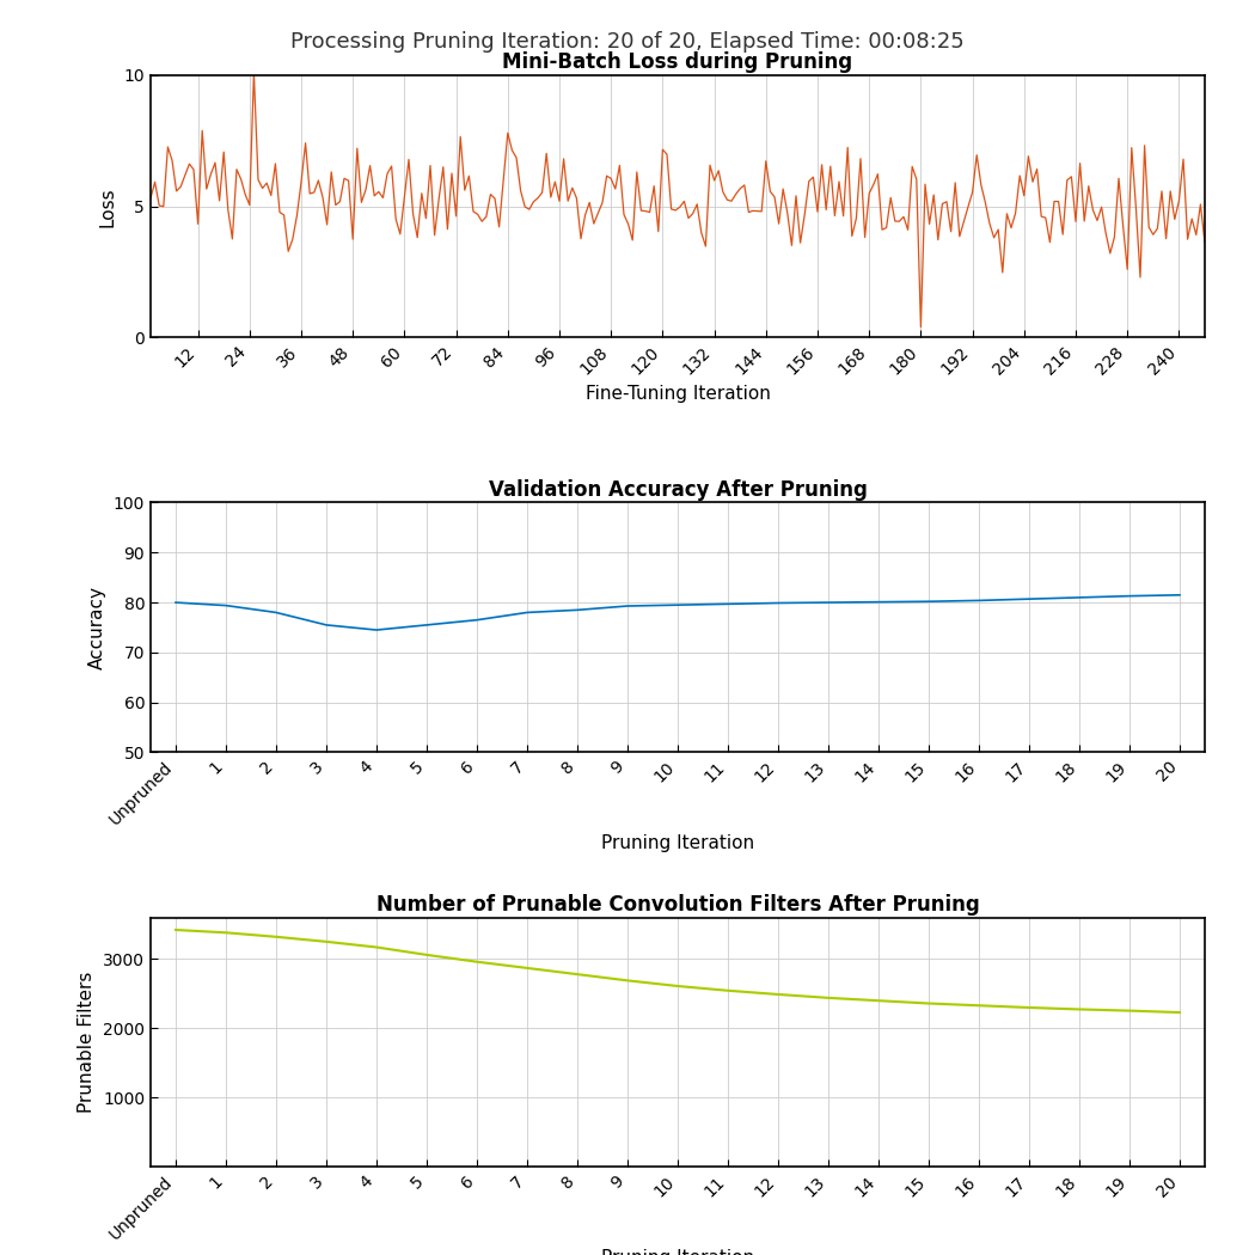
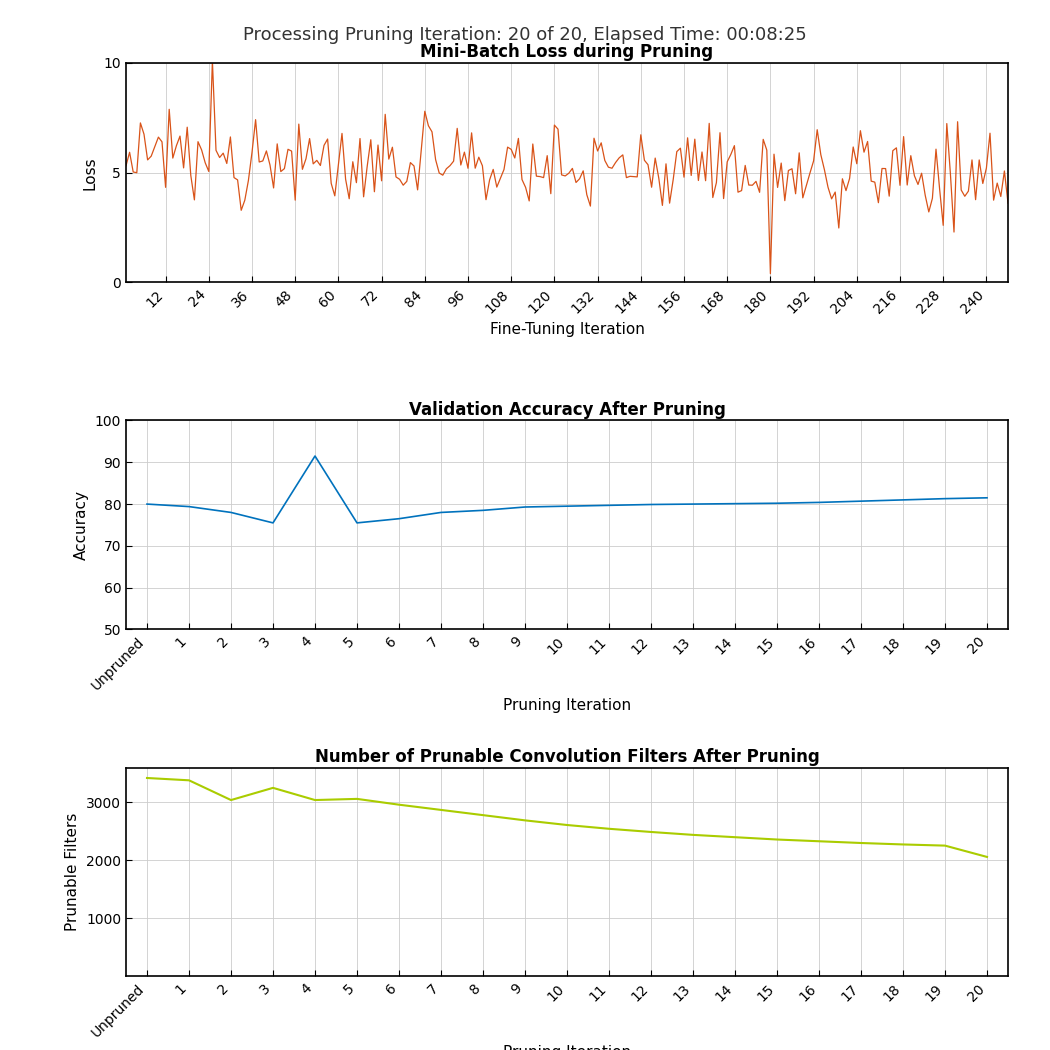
Validation Accuracy After Pruning/4: 74.5 -> 91.5
Number of Prunable Convolution Filters After Pruning/2: 3320 -> 3040
Number of Prunable Convolution Filters After Pruning/4: 3170 -> 3040
Number of Prunable Convolution Filters After Pruning/20: 2230 -> 2060
